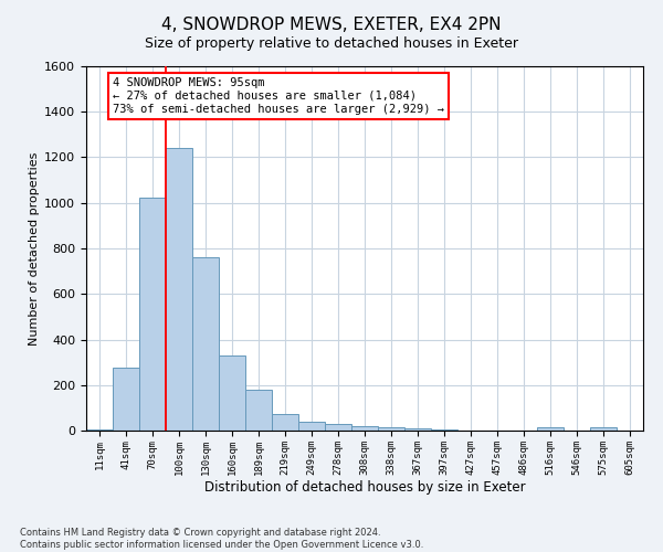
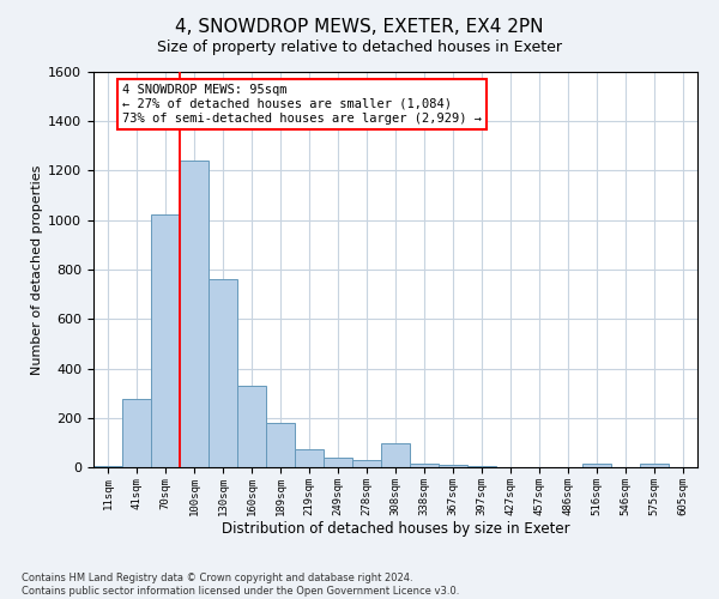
308sqm: 20 -> 95
